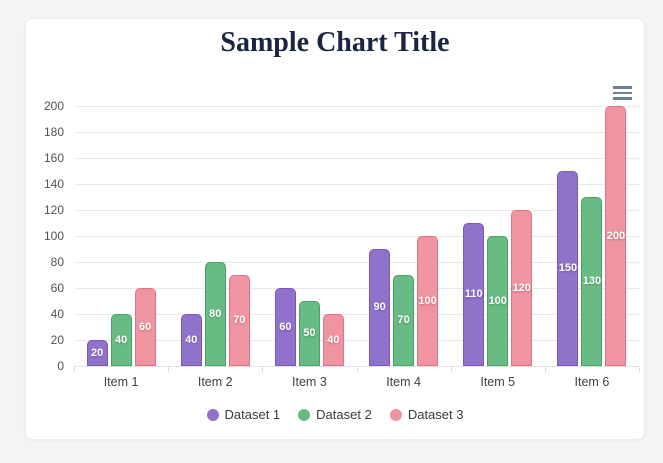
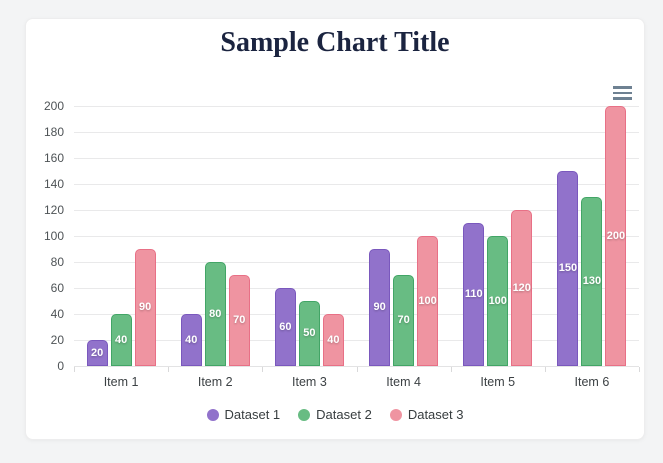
Dataset 3/Item 1: 60 -> 90
